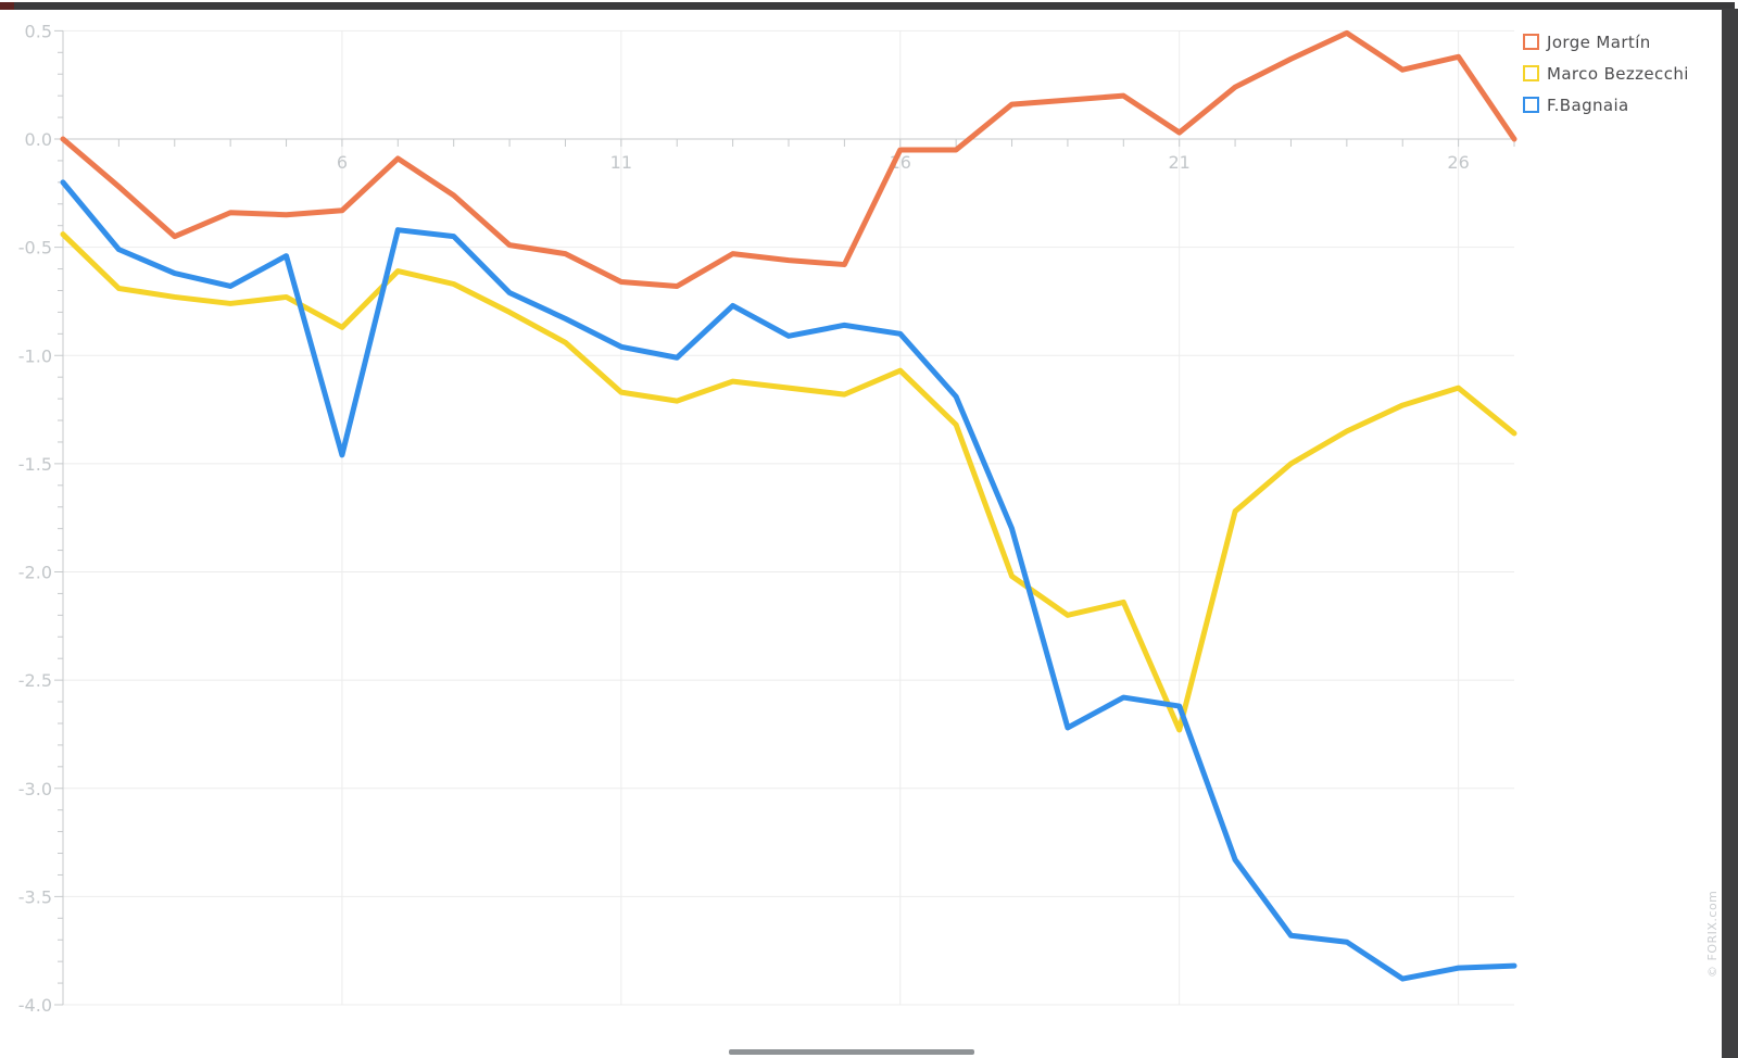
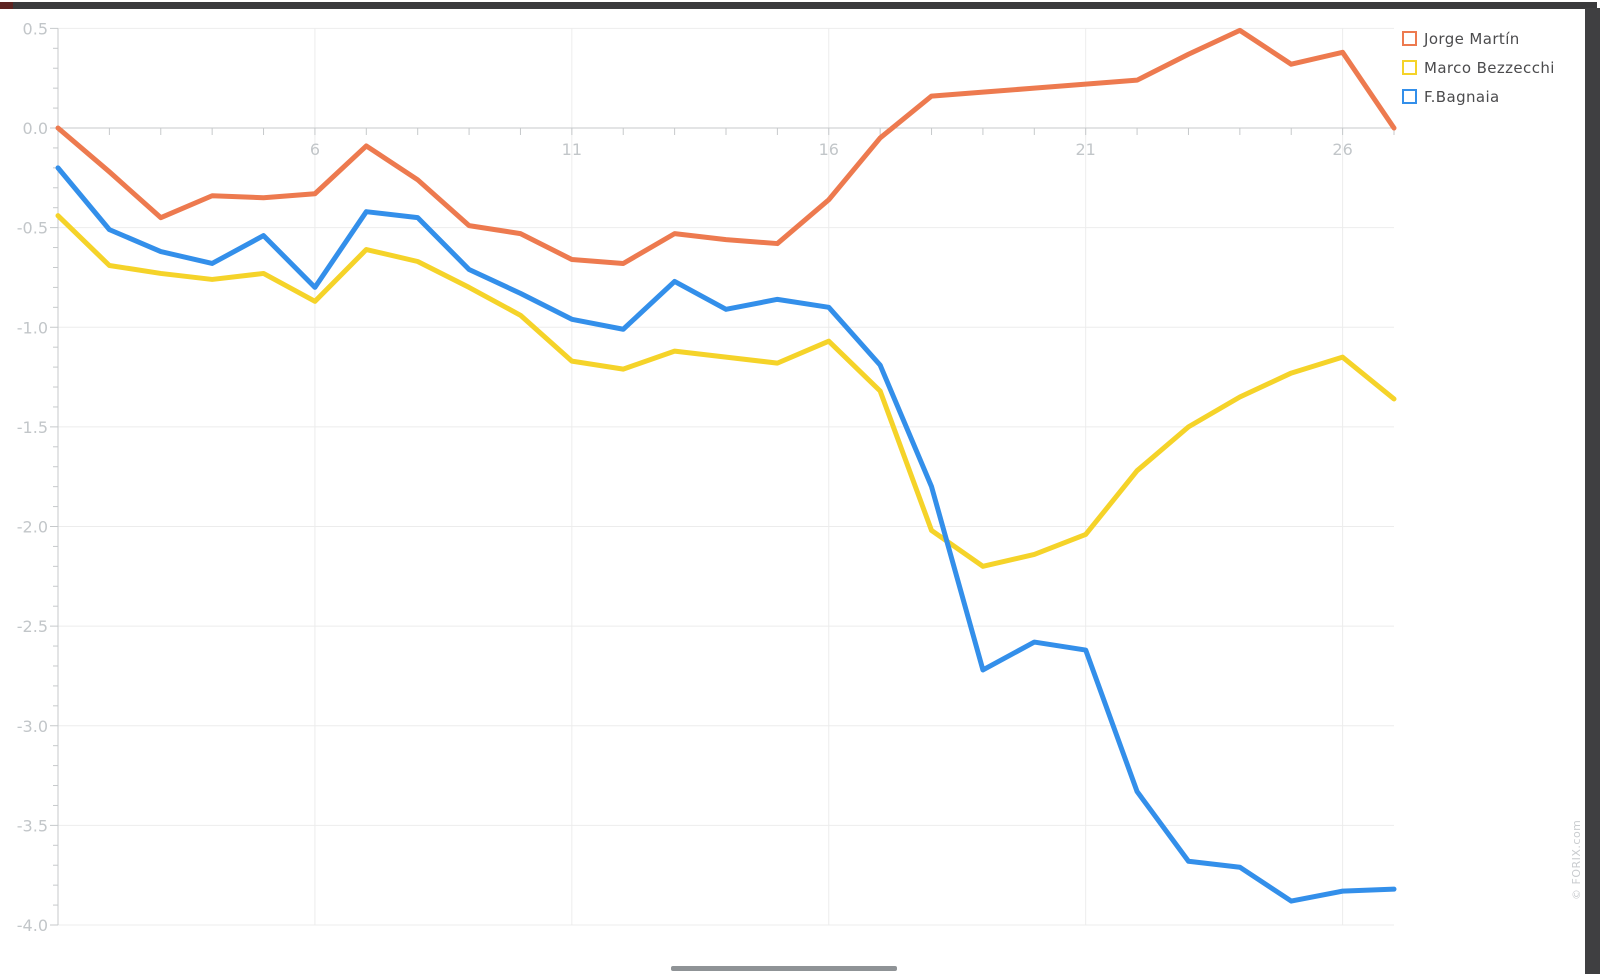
F.Bagnaia/6: -1.46 -> -0.80
Jorge Martín/16: -0.05 -> -0.36
Jorge Martín/21: 0.03 -> 0.22
Marco Bezzecchi/21: -2.73 -> -2.04
